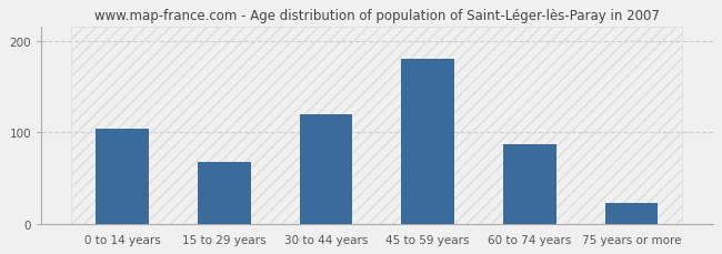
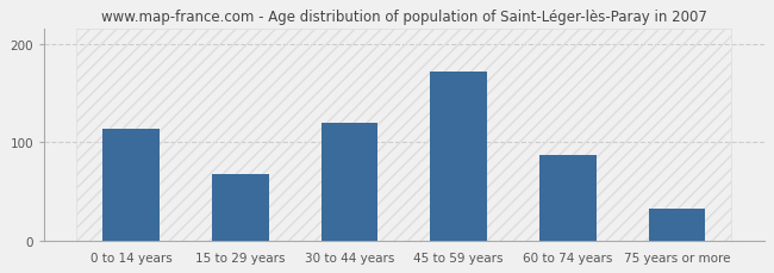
0 to 14 years: 104 -> 113
45 to 59 years: 180 -> 172
75 years or more: 22 -> 32
